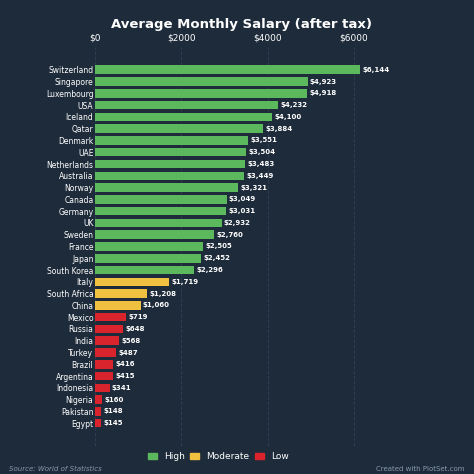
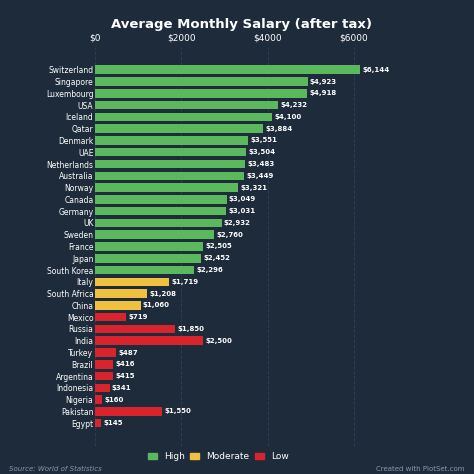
Russia: $650 -> $1850
India: $570 -> $2500
Pakistan: $150 -> $1550
